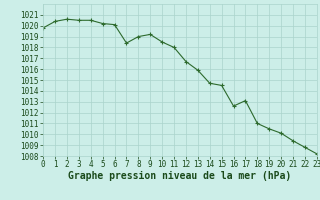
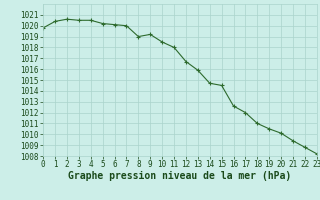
7: 1018.4 -> 1020.0
17: 1013.1 -> 1012.0
